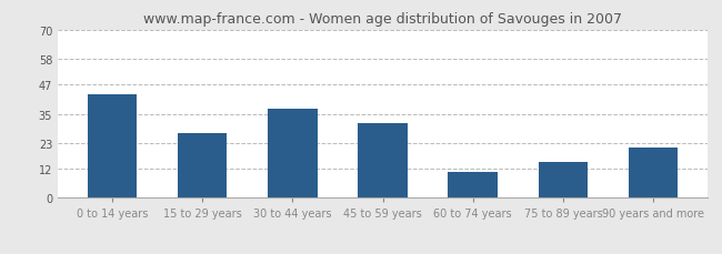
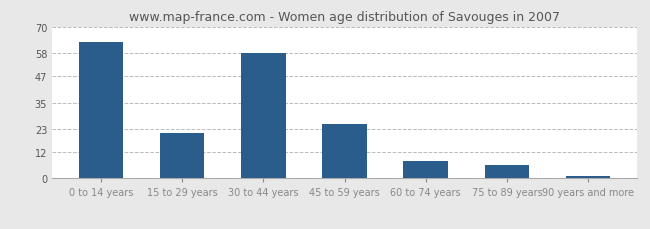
0 to 14 years: 43 -> 63
15 to 29 years: 27 -> 21
30 to 44 years: 37 -> 58
45 to 59 years: 31 -> 25
60 to 74 years: 11 -> 8
75 to 89 years: 15 -> 6
90 years and more: 21 -> 1
